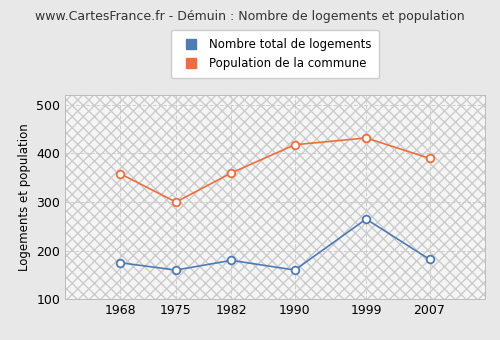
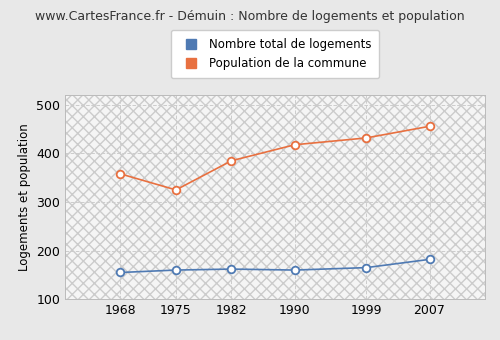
Nombre total de logements/1968: 175 -> 155
Population de la commune/1975: 300 -> 325
Nombre total de logements/1982: 180 -> 162
Population de la commune/1982: 360 -> 385
Nombre total de logements/1999: 265 -> 165
Population de la commune/2007: 390 -> 456
